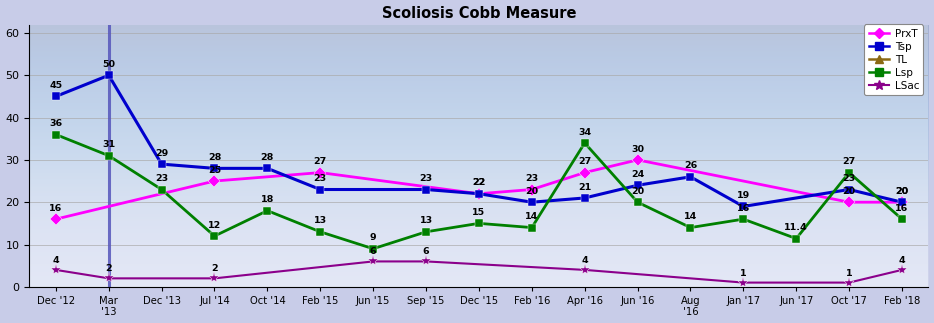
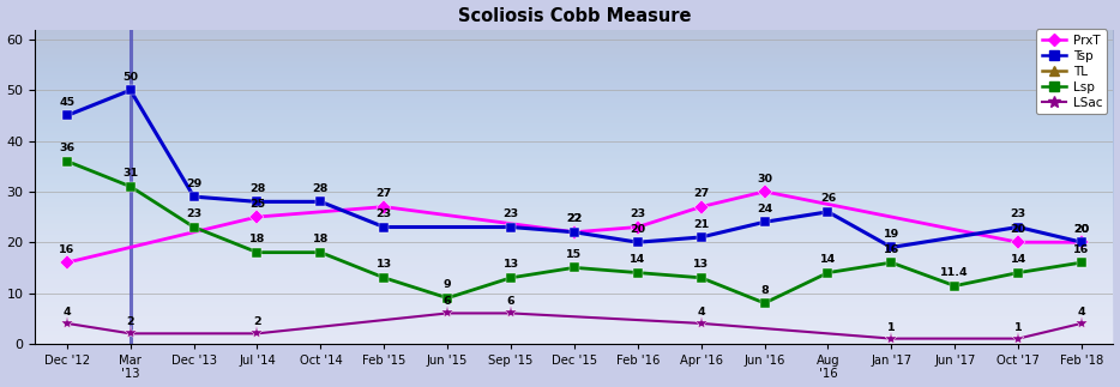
Lsp/Jul '14: 12 -> 18
Lsp/Apr '16: 34 -> 13
Lsp/Jun '16: 20 -> 8
Lsp/Oct '17: 27 -> 14
